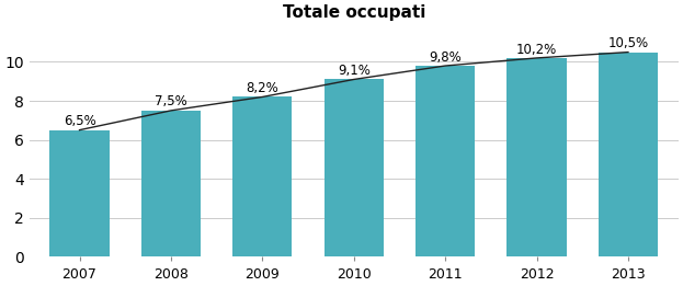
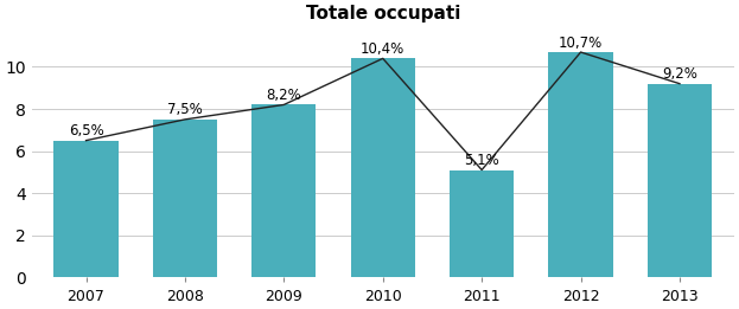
2010: 9,1% -> 10,4%
2011: 9,8% -> 5,1%
2012: 10,2% -> 10,7%
2013: 10,5% -> 9,2%
